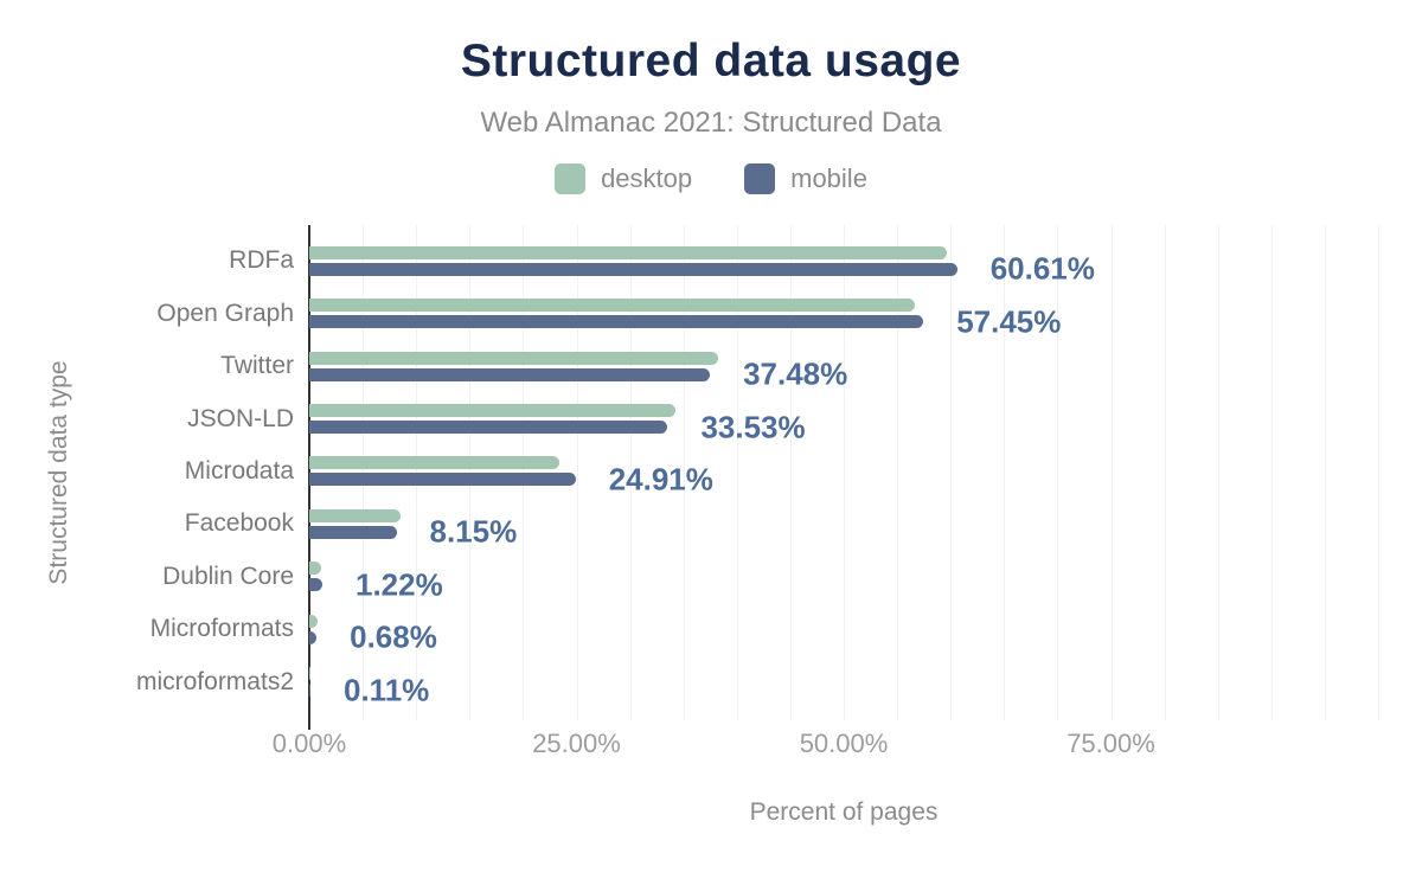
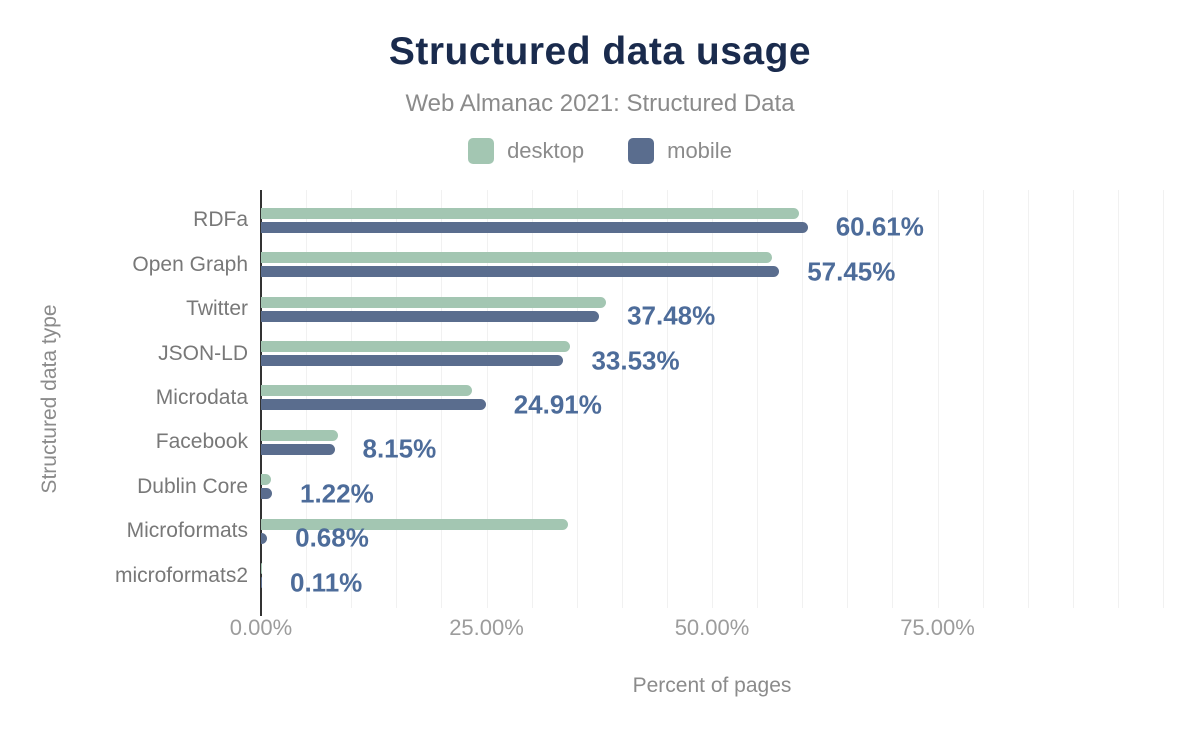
desktop/Microformats: 1% -> 34%
